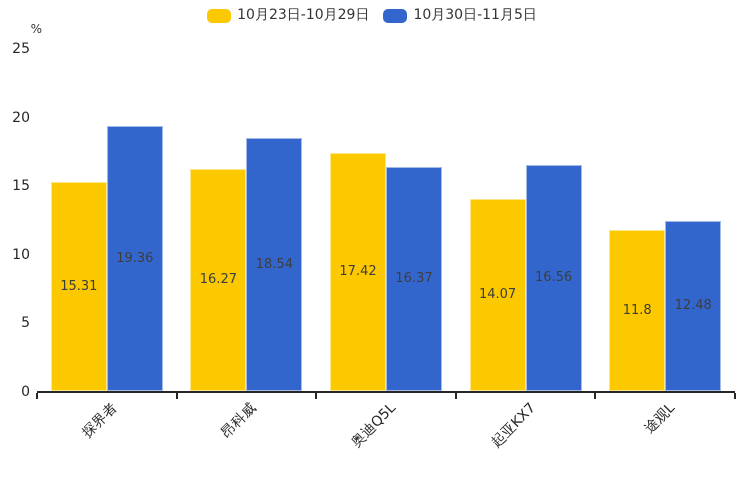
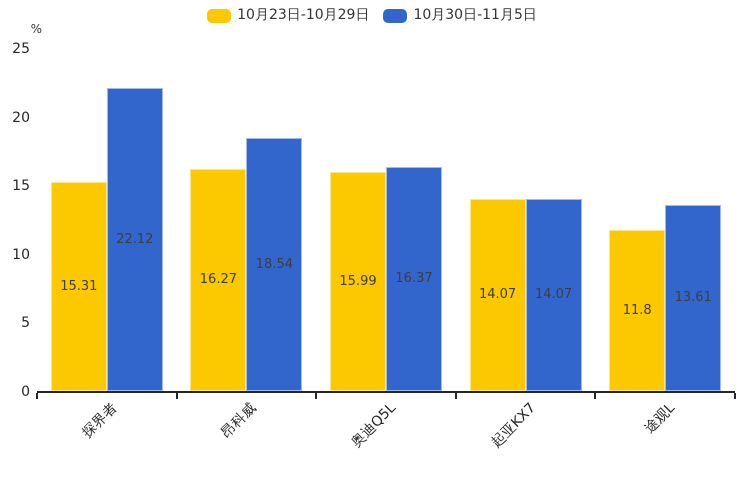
10月30日-11月5日/探界者: 19.36 -> 22.12
10月23日-10月29日/奥迪Q5L: 17.42 -> 15.99
10月30日-11月5日/起亚KX7: 16.56 -> 14.07
10月30日-11月5日/途观L: 12.48 -> 13.61
